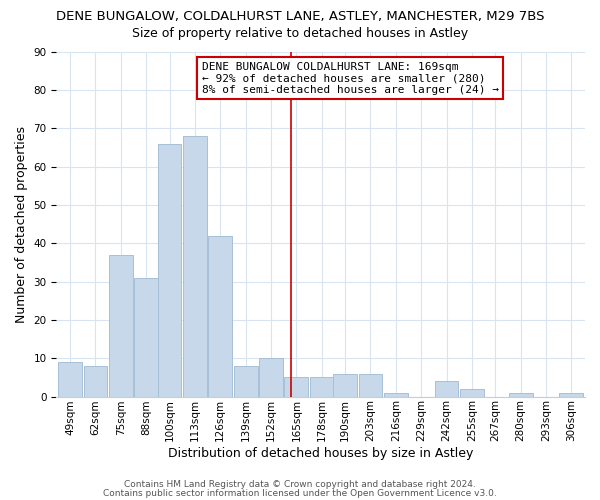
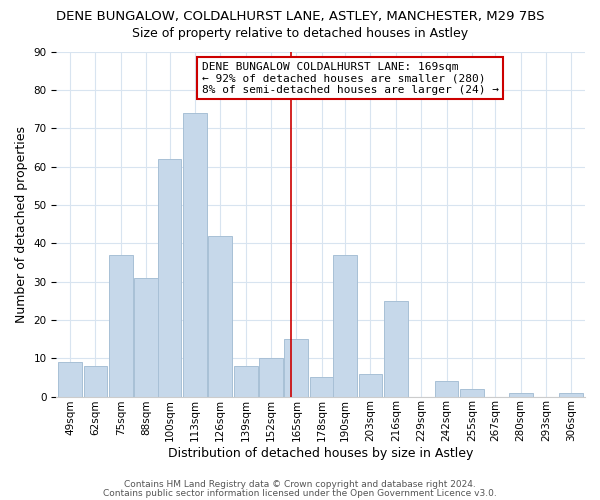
100sqm: 66 -> 62
113sqm: 68 -> 74
165sqm: 5 -> 15
190sqm: 6 -> 37
216sqm: 1 -> 25
